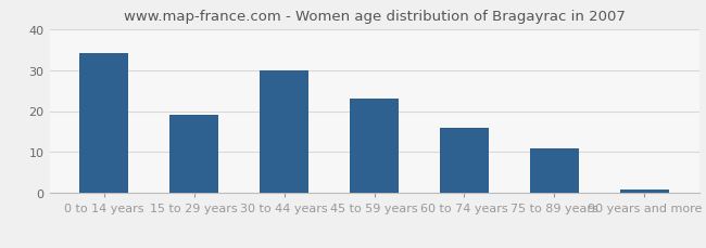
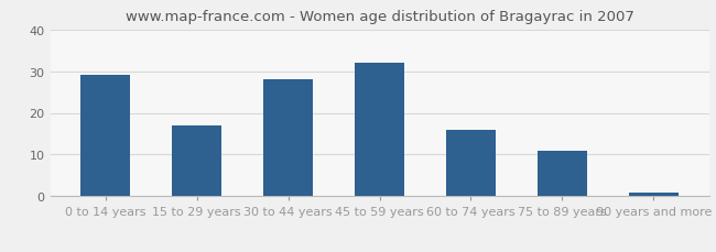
0 to 14 years: 34 -> 29
15 to 29 years: 19 -> 17
30 to 44 years: 30 -> 28
45 to 59 years: 23 -> 32
